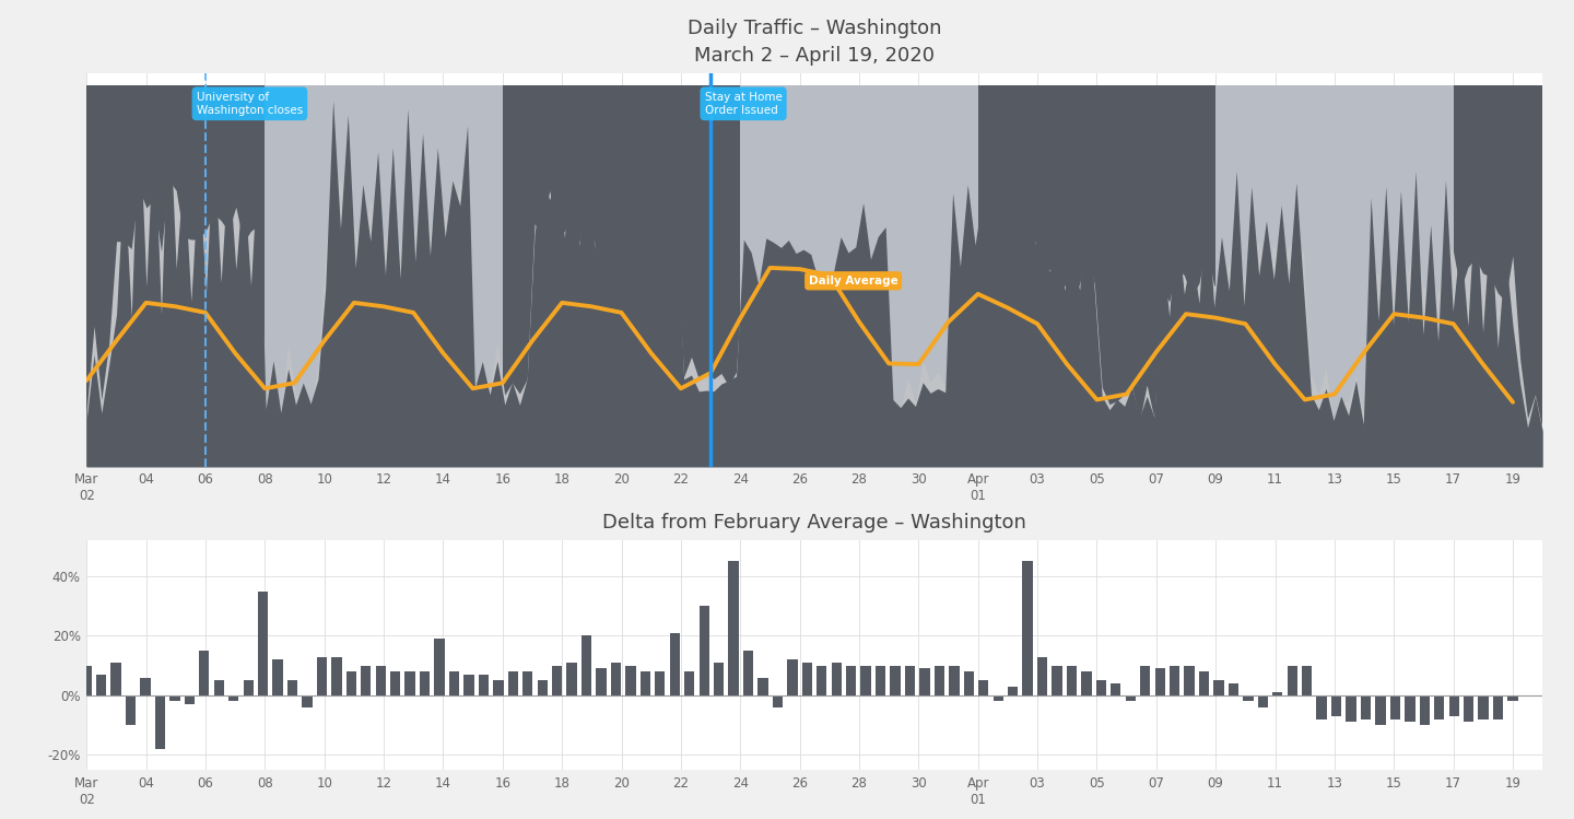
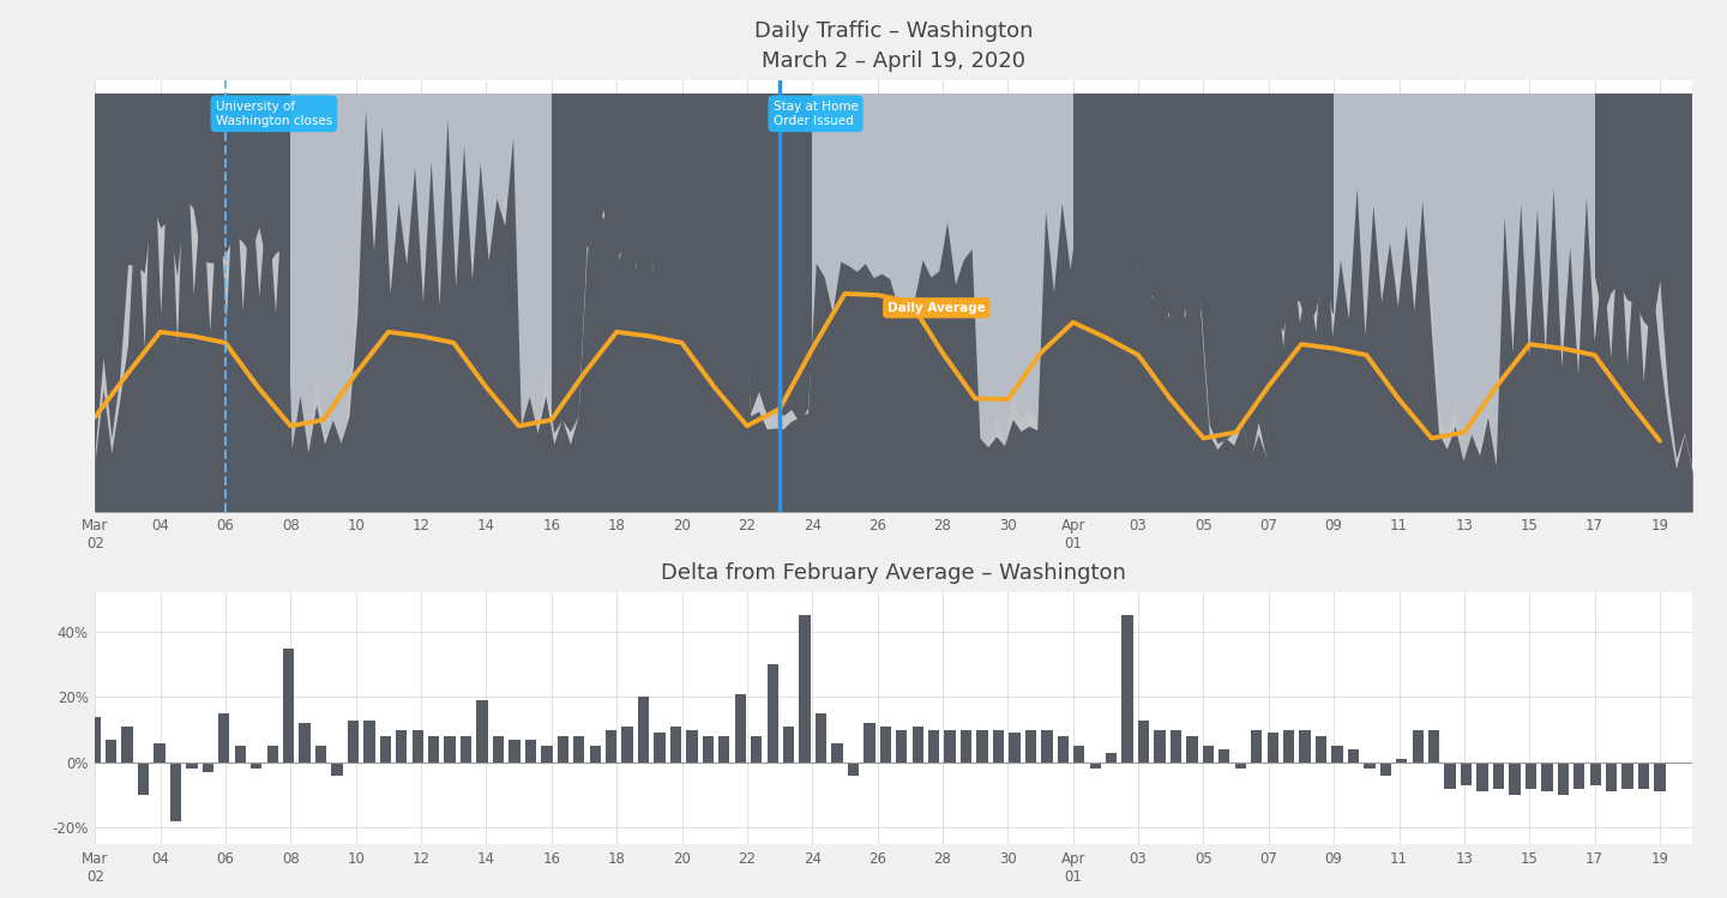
Delta from February Average – Washington/Mar 02: 10% -> 14%
Delta from February Average – Washington/19: -2% -> -9%
